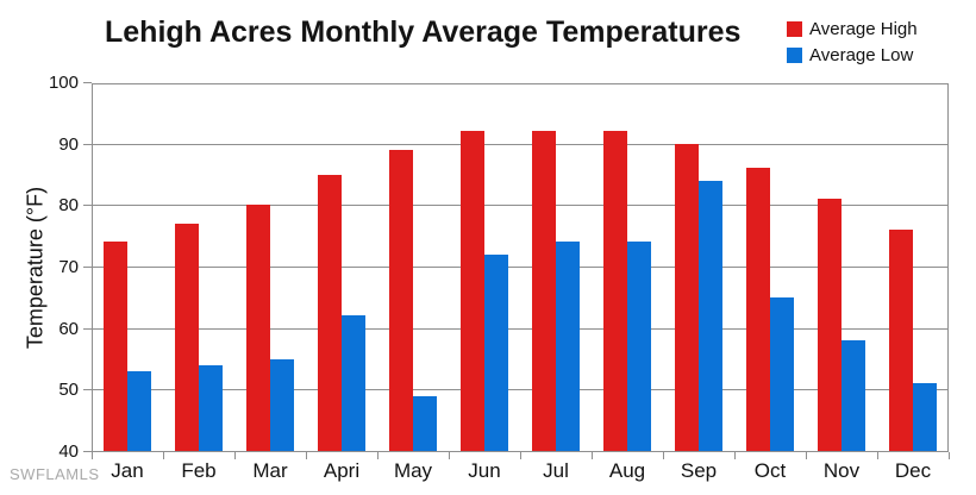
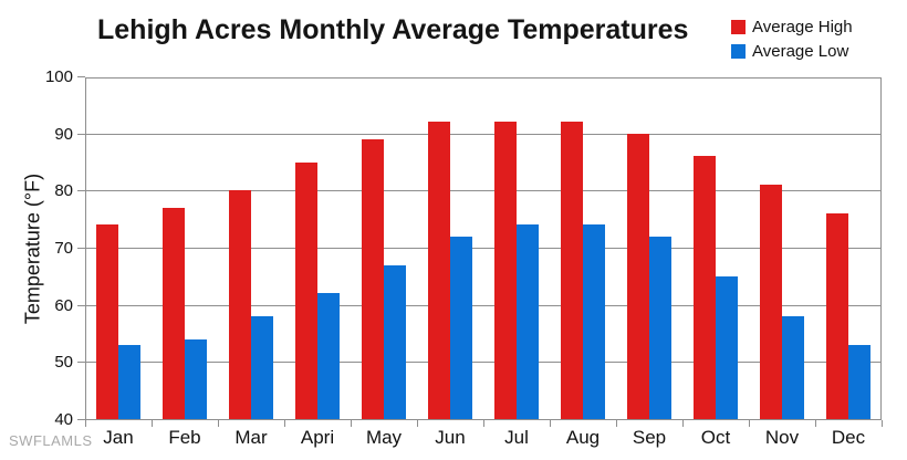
Average Low/Mar: 55 -> 58
Average Low/May: 49 -> 67
Average Low/Sep: 84 -> 72
Average Low/Dec: 51 -> 53
